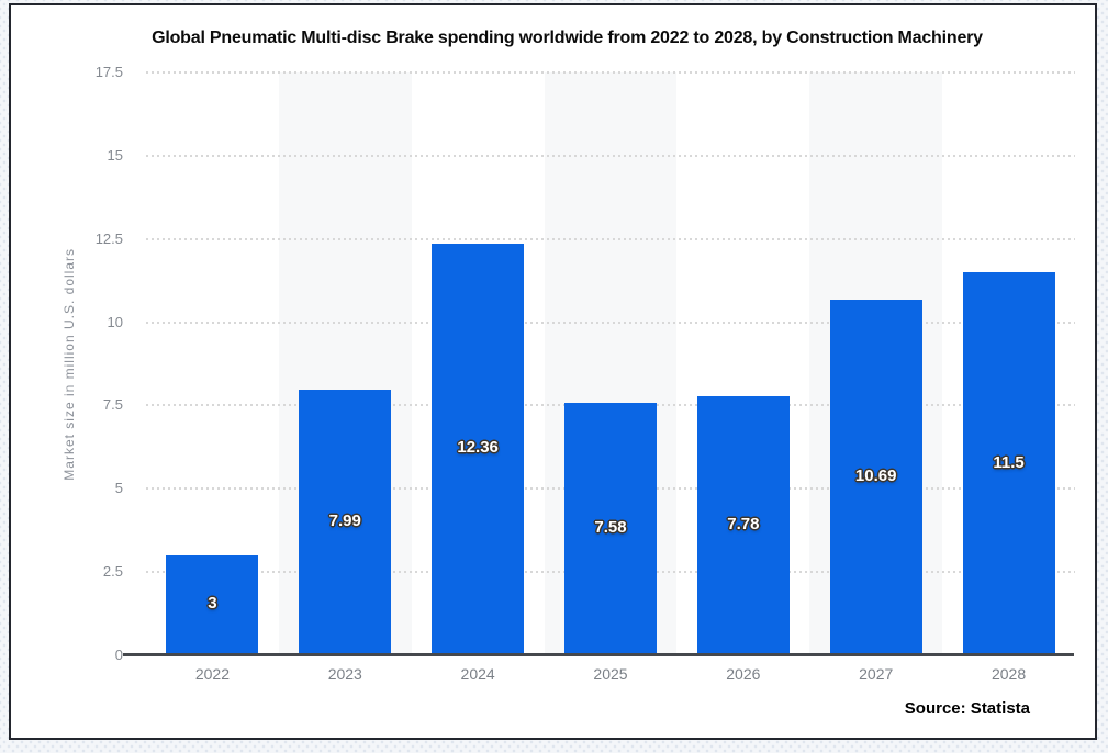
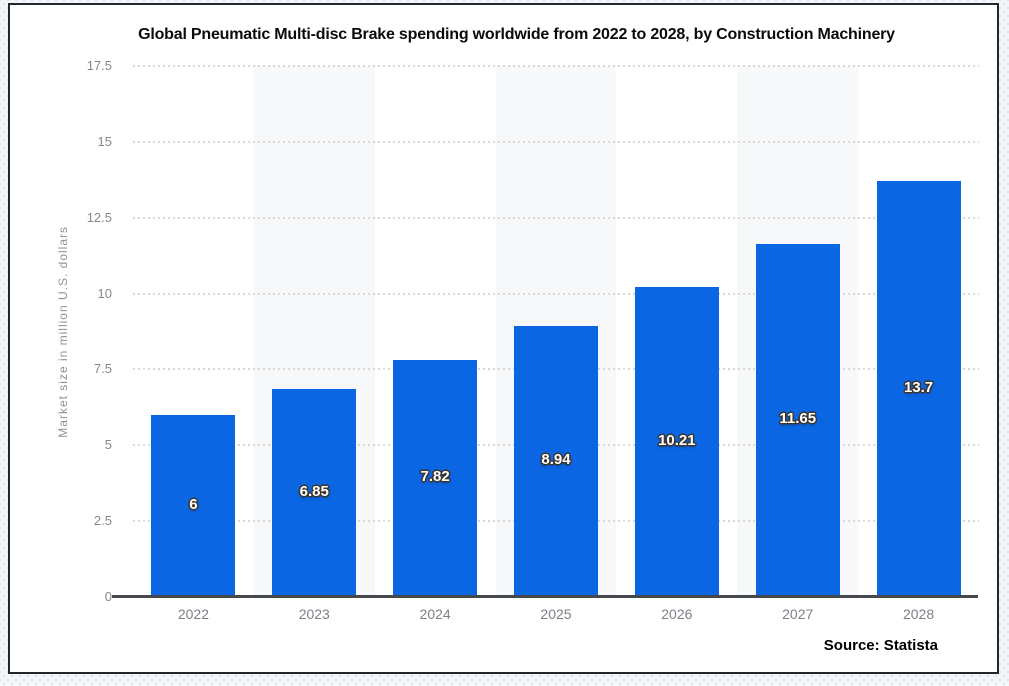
2022: 3 -> 6
2023: 7.99 -> 6.85
2024: 12.36 -> 7.82
2025: 7.58 -> 8.94
2026: 7.78 -> 10.21
2027: 10.69 -> 11.65
2028: 11.5 -> 13.7
